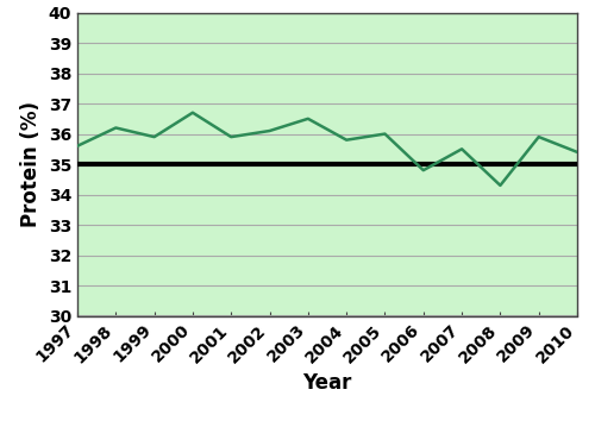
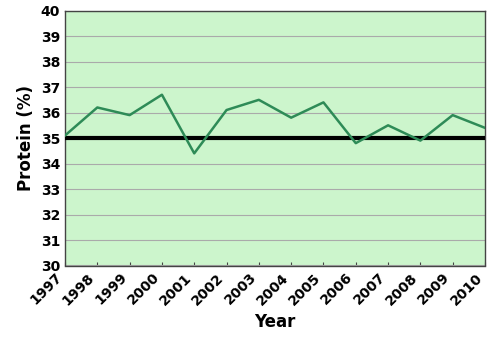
1997: 35.6 -> 35.1
2001: 35.9 -> 34.4
2005: 36.0 -> 36.4
2008: 34.3 -> 34.9
